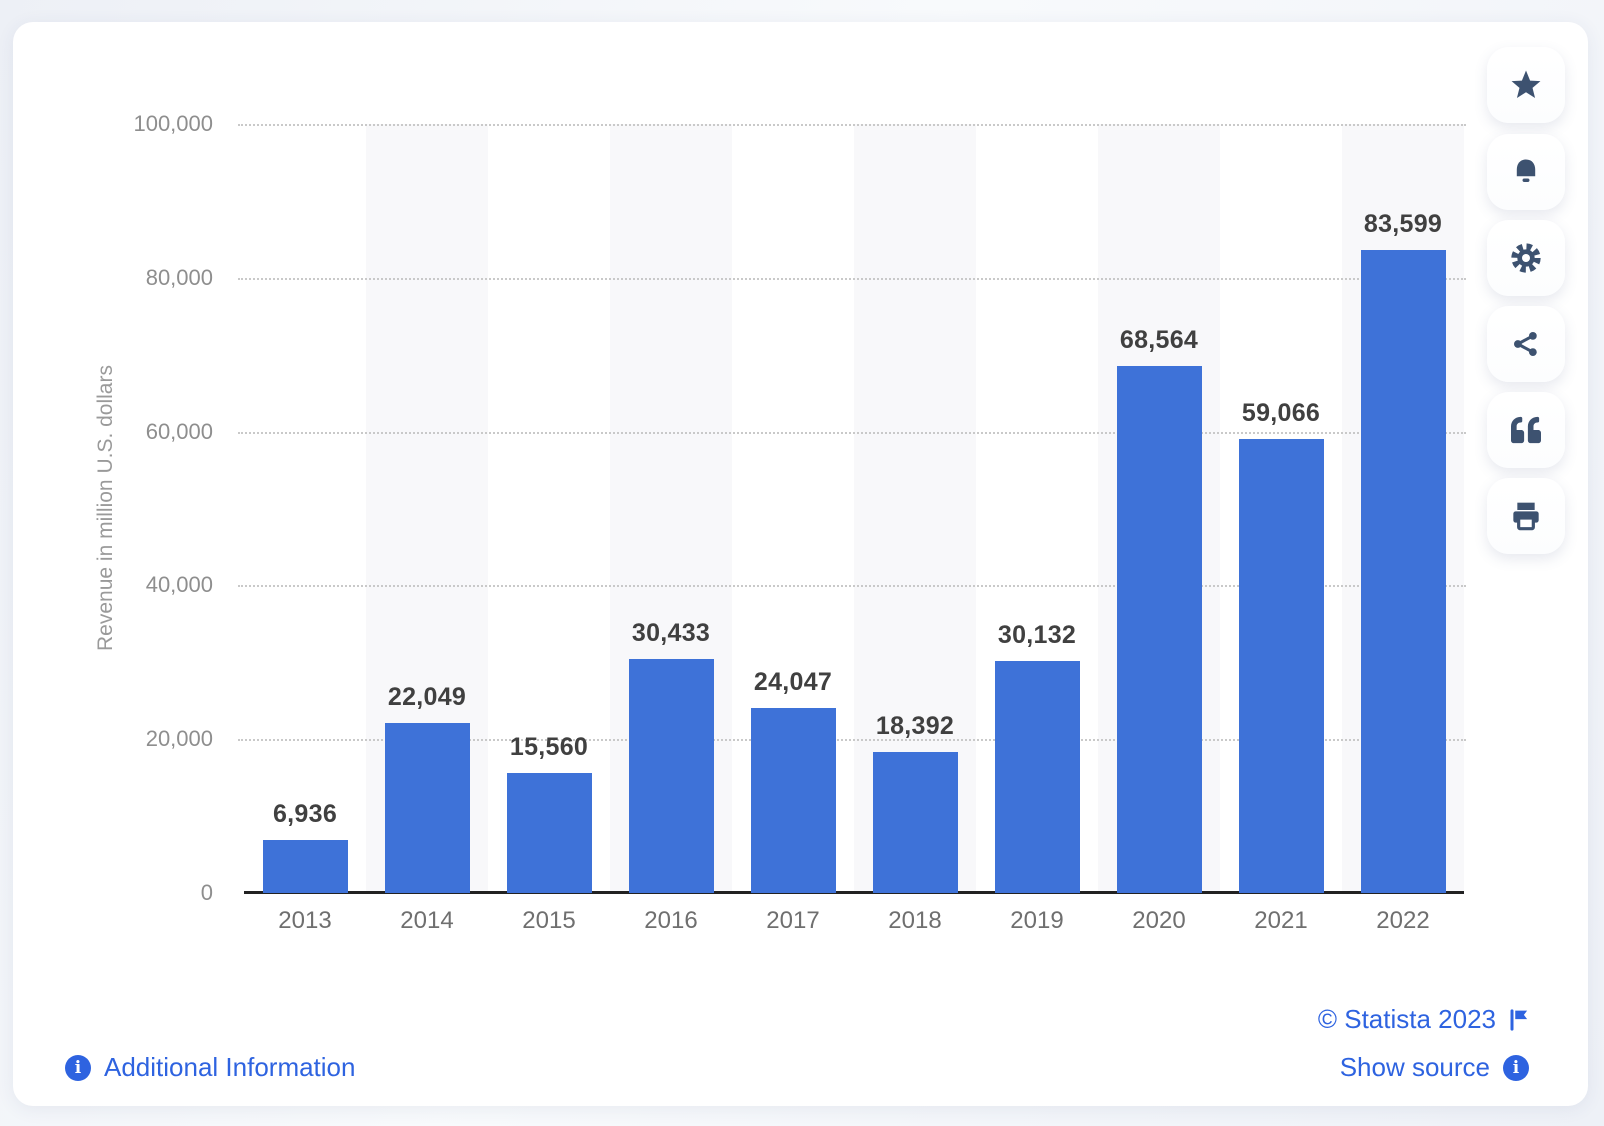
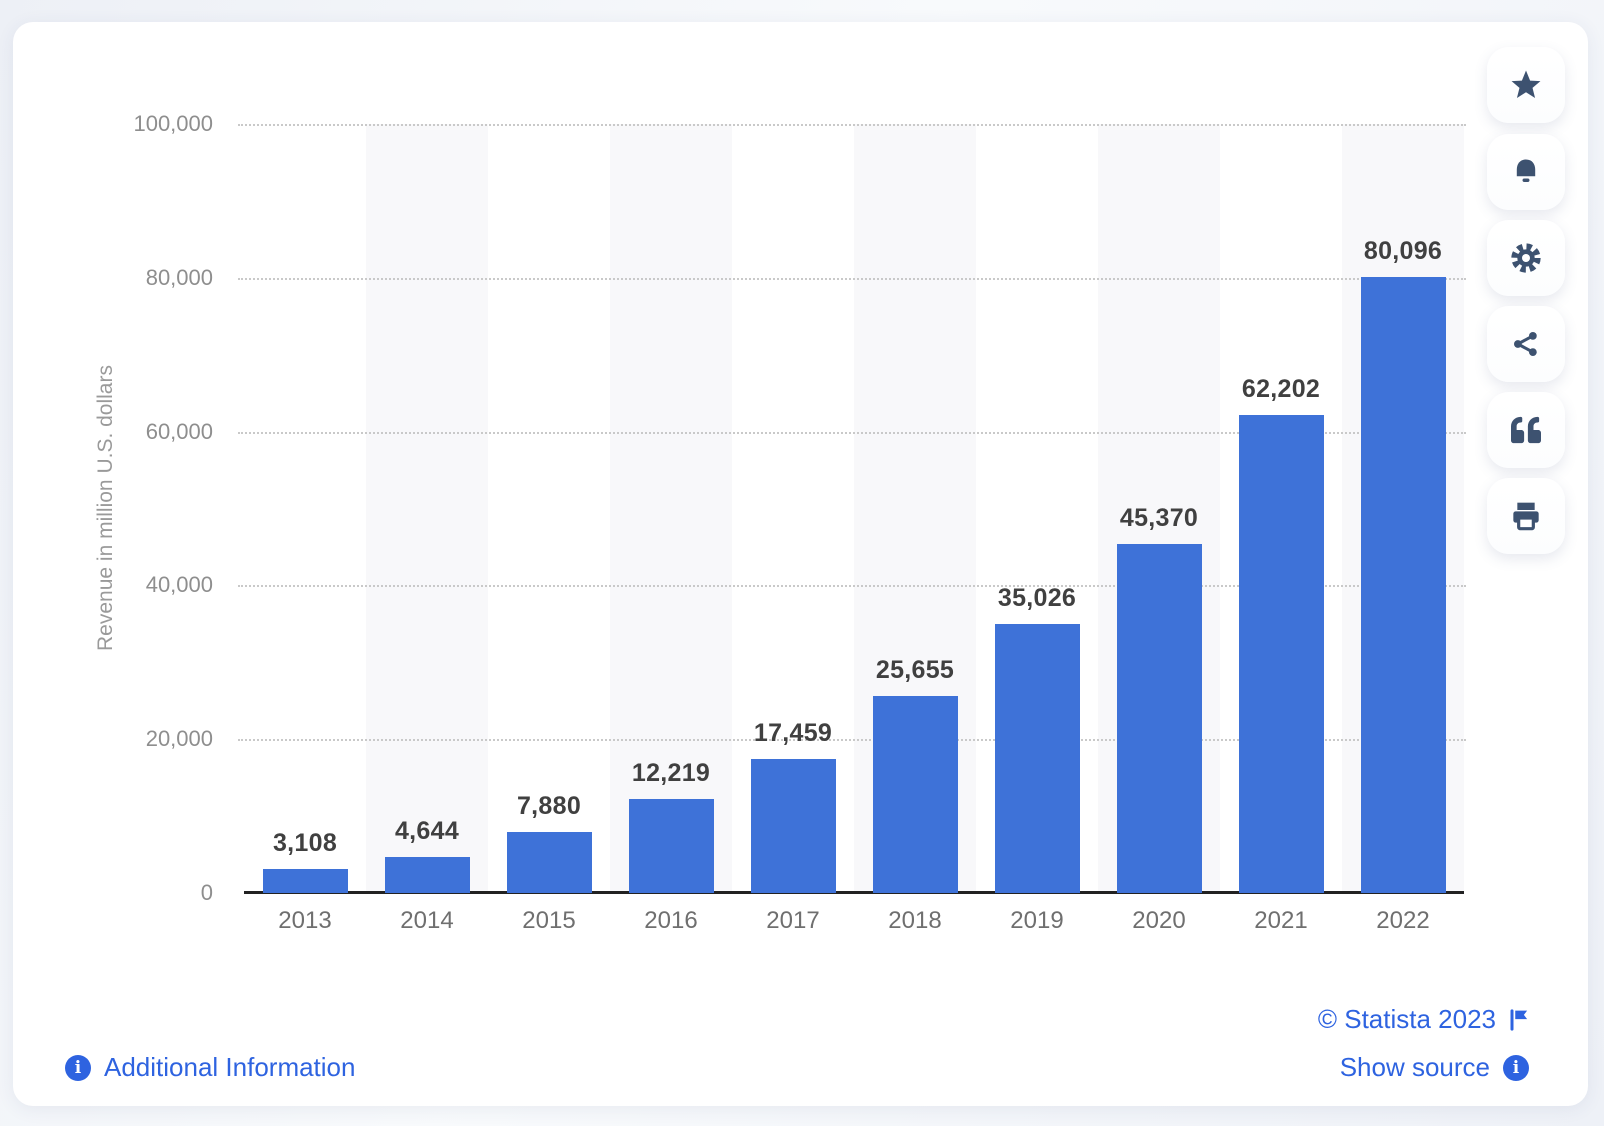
2013: 6,936 -> 3,108
2014: 22,049 -> 4,644
2015: 15,560 -> 7,880
2016: 30,433 -> 12,219
2017: 24,047 -> 17,459
2018: 18,392 -> 25,655
2019: 30,132 -> 35,026
2020: 68,564 -> 45,370
2021: 59,066 -> 62,202
2022: 83,599 -> 80,096
